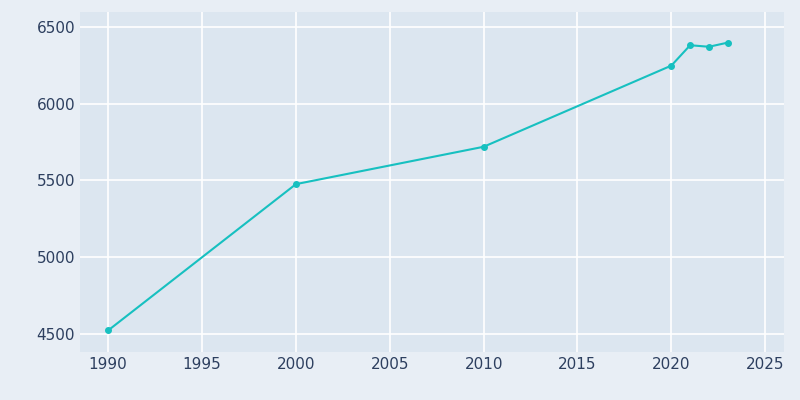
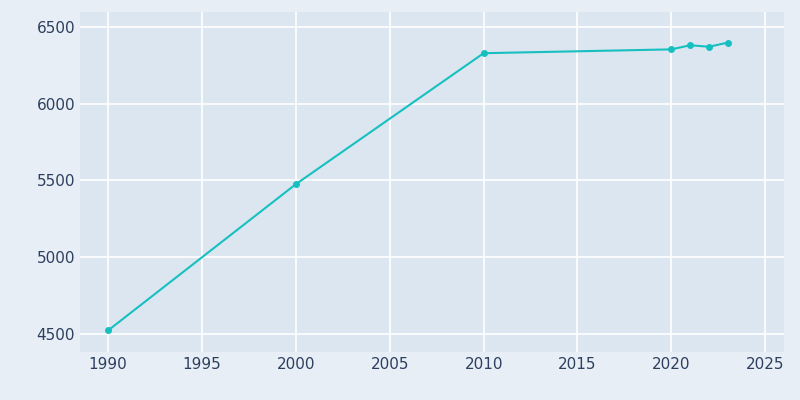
2010: 5720 -> 6330
2020: 6250 -> 6360
